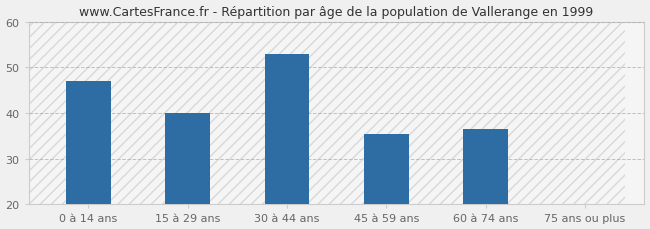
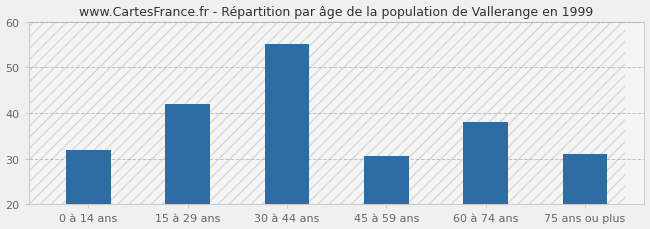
0 à 14 ans: 47.0 -> 32.0
15 à 29 ans: 40.0 -> 42.0
30 à 44 ans: 53.0 -> 55.0
45 à 59 ans: 35.5 -> 30.5
60 à 74 ans: 36.5 -> 38.0
75 ans ou plus: 20.0 -> 31.0
